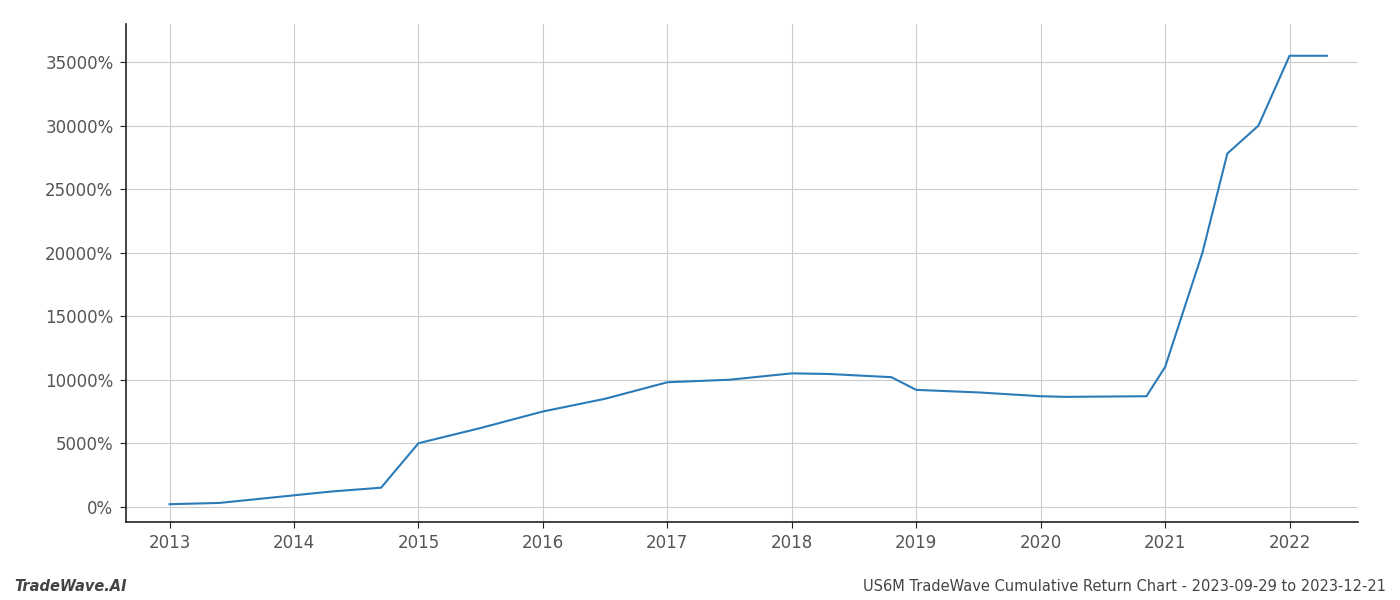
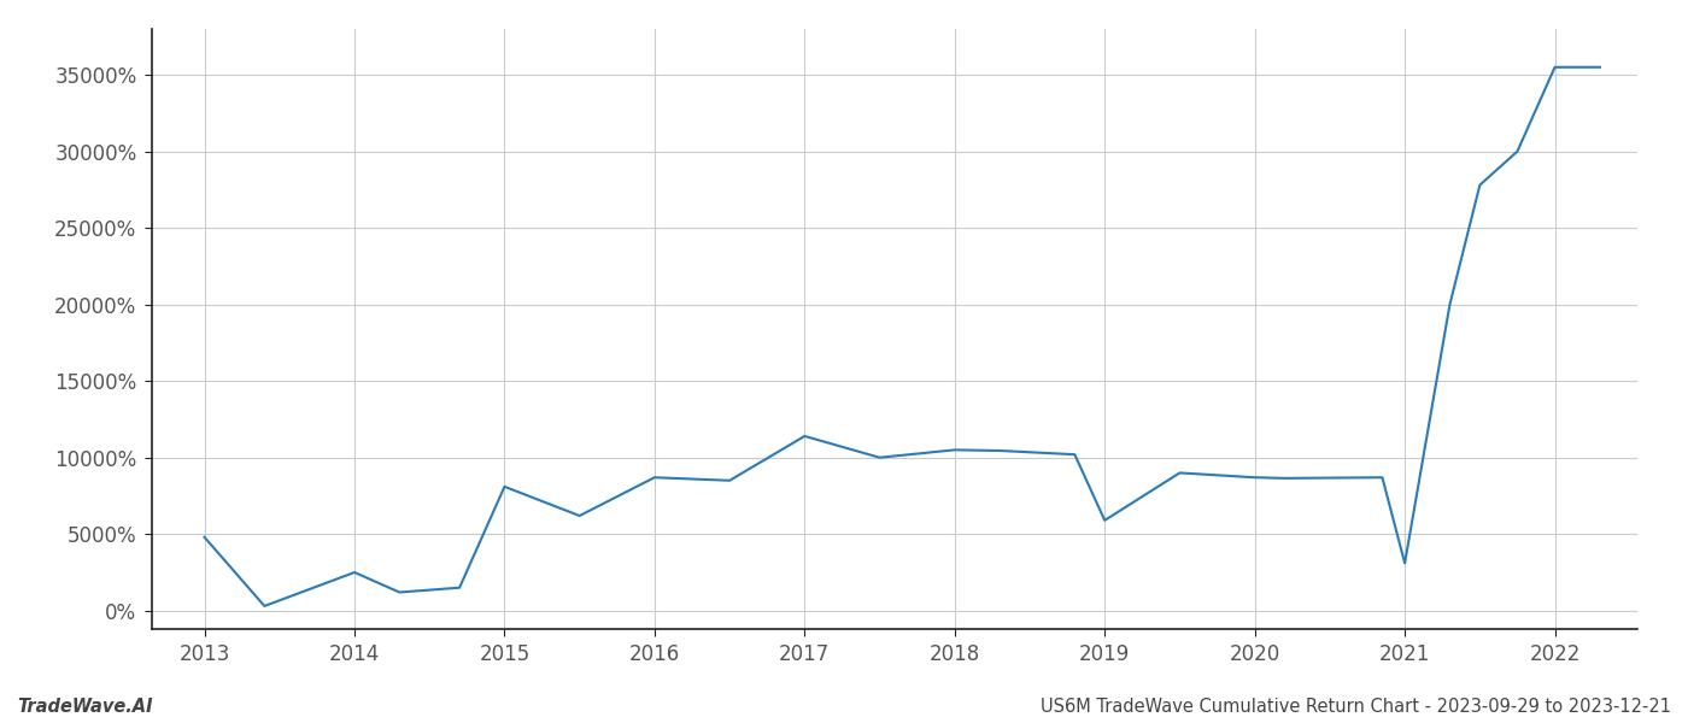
2013: 200% -> 4800%
2014: 900% -> 2500%
2015: 5000% -> 8100%
2016: 7500% -> 8700%
2017: 9800% -> 11400%
2019: 9200% -> 5900%
2021: 11000% -> 3100%
